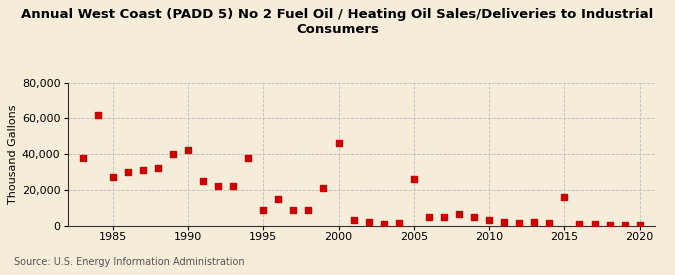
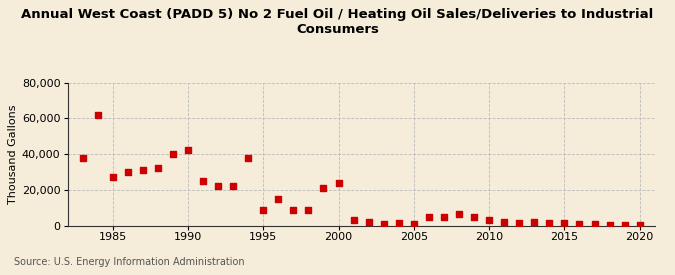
2000: 46,000 -> 24,000
2005: 26,000 -> 1,000
2015: 16,000 -> 2,000
